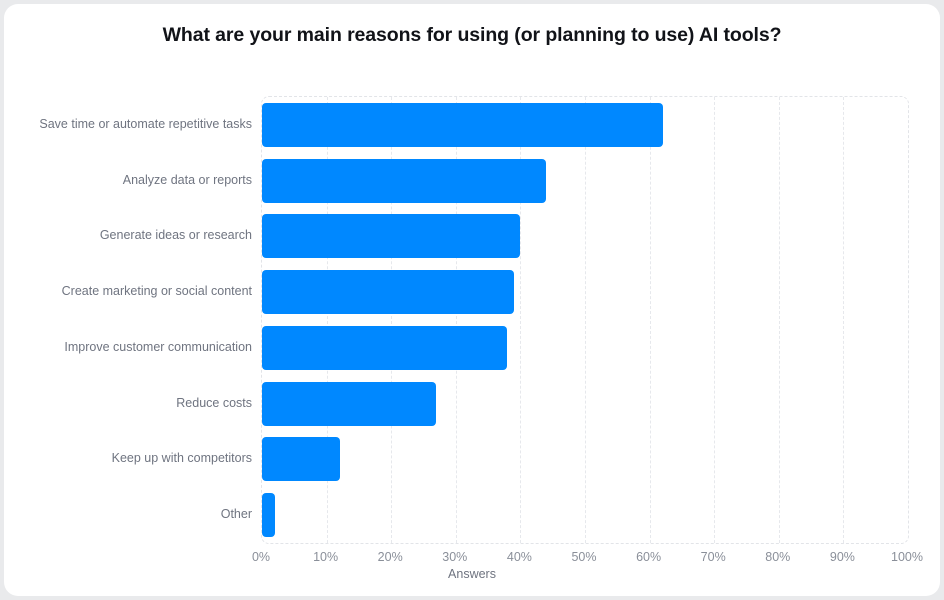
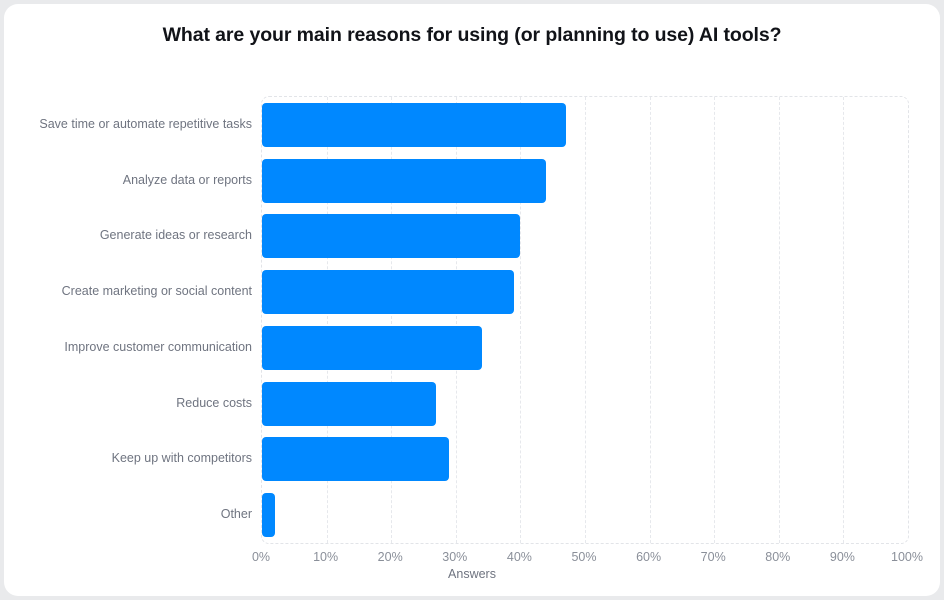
Save time or automate repetitive tasks: 62% -> 47%
Improve customer communication: 38% -> 34%
Keep up with competitors: 12% -> 29%
